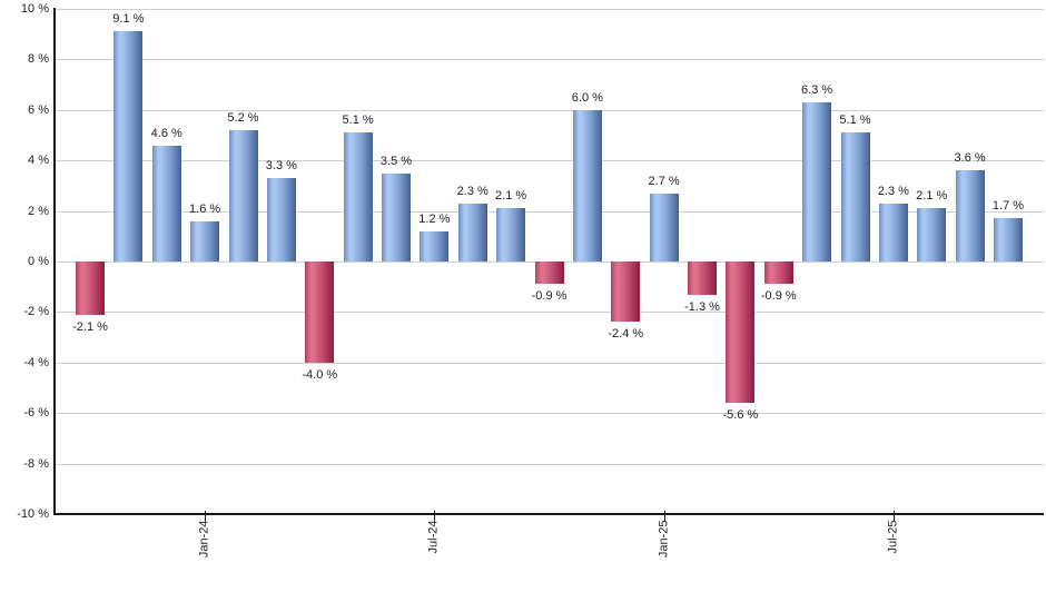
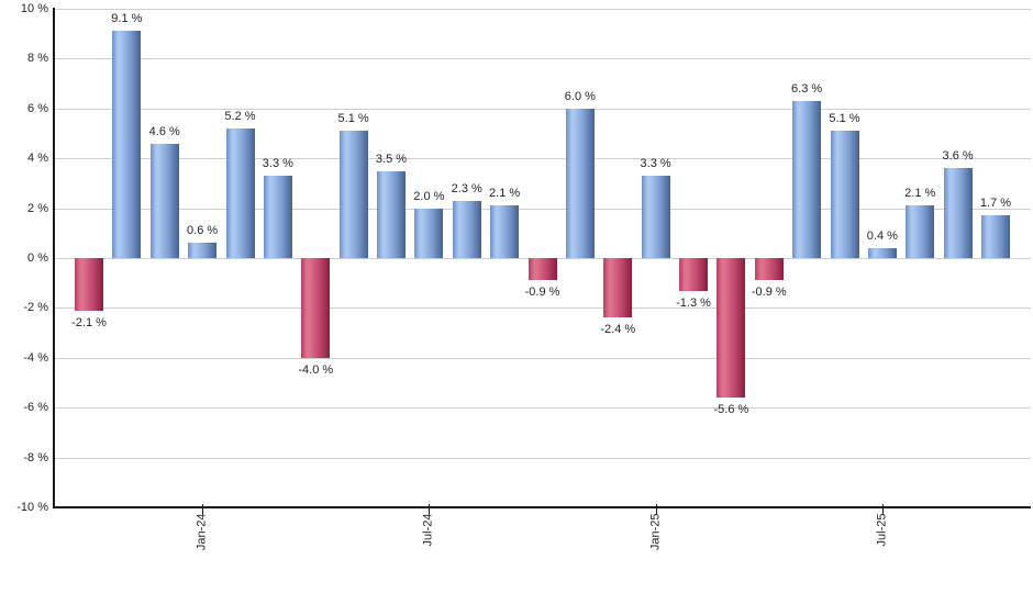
Jan-24: 1.6 -> 0.6
Jul-24: 1.2 -> 2.0
Jan-25: 2.7 -> 3.3
Jul-25: 2.3 -> 0.4
